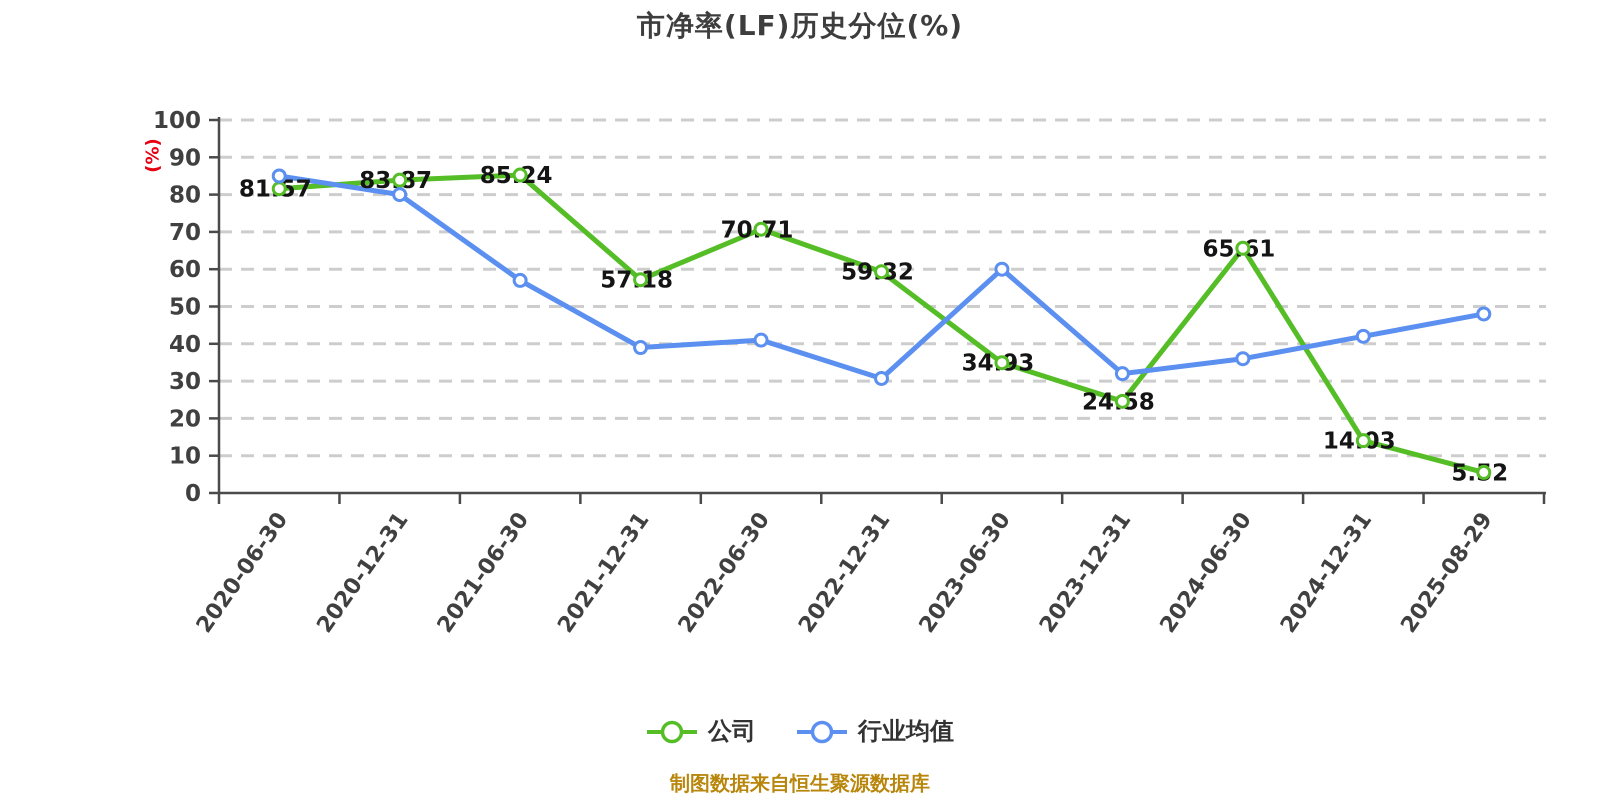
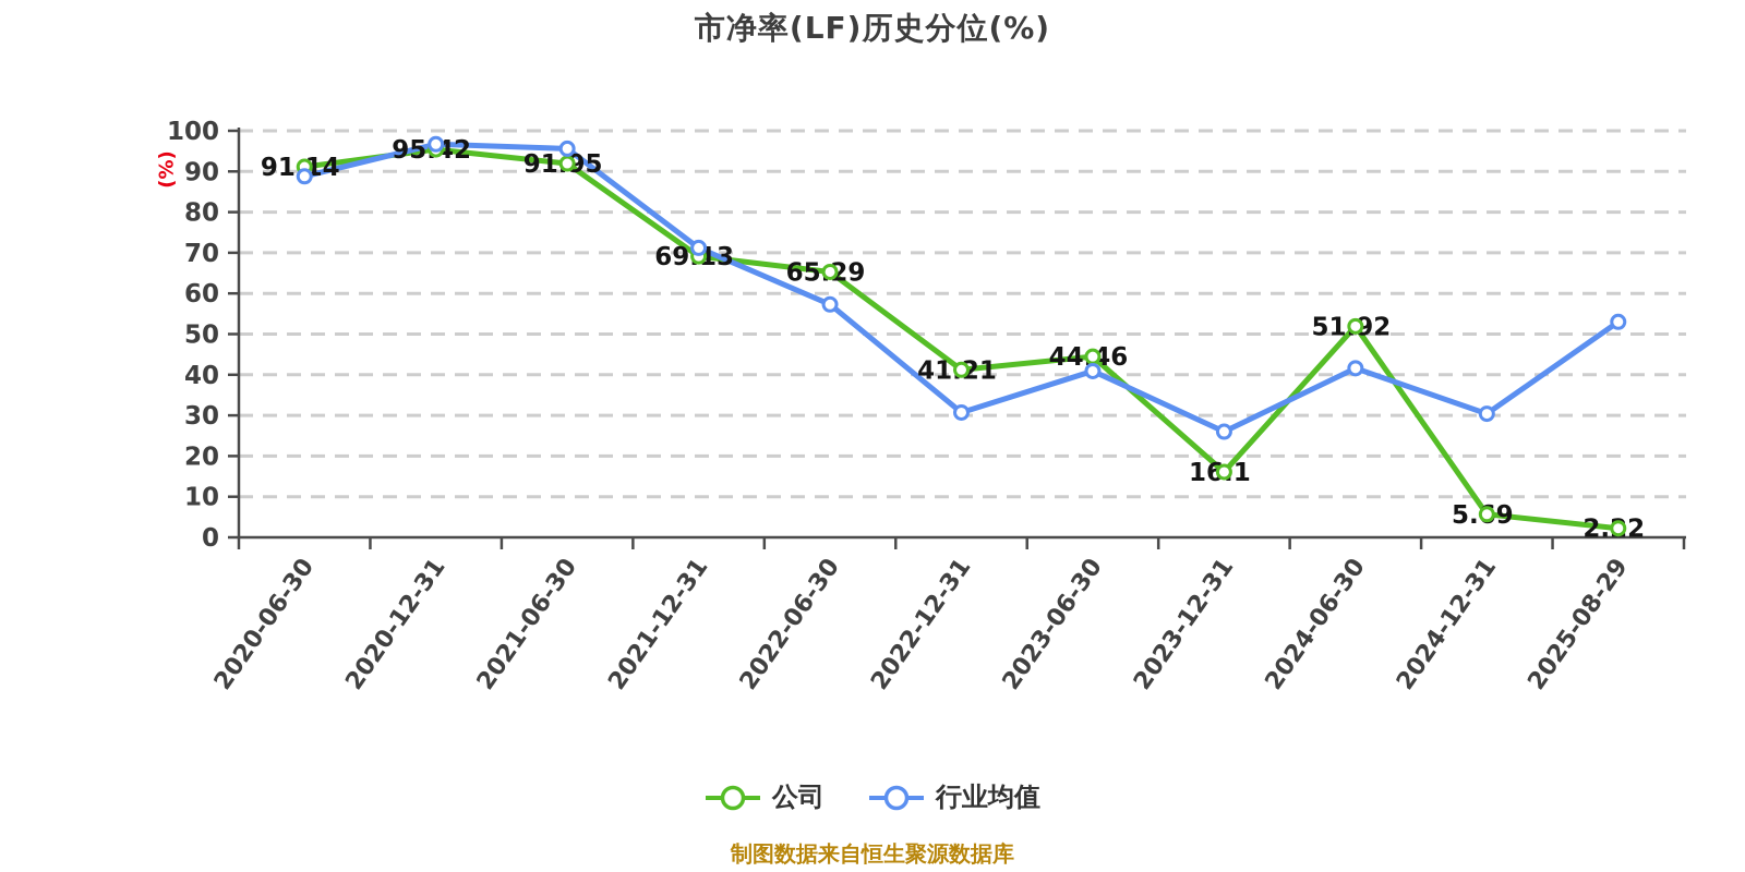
公司/2020-06-30: 81.57 -> 91.14
行业均值/2020-06-30: 85 -> 89
公司/2020-12-31: 83.87 -> 95.42
行业均值/2020-12-31: 80 -> 97
公司/2021-06-30: 85.24 -> 91.95
行业均值/2021-06-30: 57 -> 96
公司/2021-12-31: 57.18 -> 69.13
行业均值/2021-12-31: 39 -> 71
公司/2022-06-30: 70.71 -> 65.29
行业均值/2022-06-30: 41 -> 57
公司/2022-12-31: 59.32 -> 41.21
公司/2023-06-30: 34.93 -> 44.46
行业均值/2023-06-30: 60 -> 41
公司/2023-12-31: 24.58 -> 16.1
行业均值/2023-12-31: 32 -> 26
公司/2024-06-30: 65.61 -> 51.92
行业均值/2024-06-30: 36 -> 42
公司/2024-12-31: 14.03 -> 5.69
行业均值/2024-12-31: 42 -> 30
公司/2025-08-29: 5.52 -> 2.22
行业均值/2025-08-29: 48 -> 53
